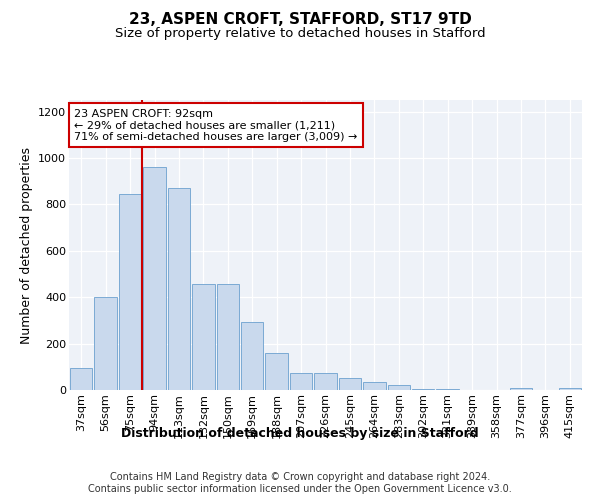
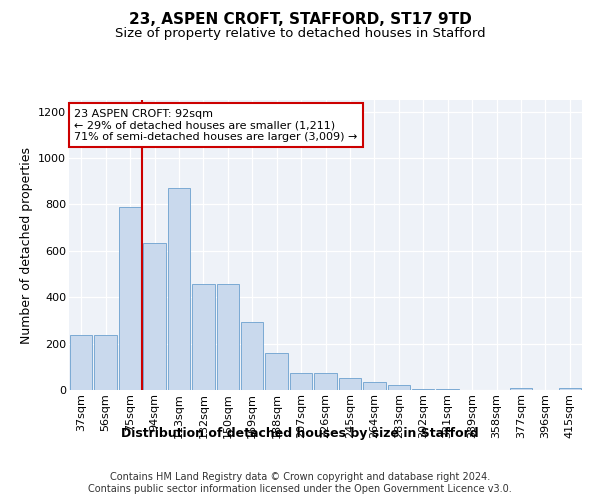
37sqm: 95 -> 235
56sqm: 400 -> 235
75sqm: 845 -> 790
94sqm: 960 -> 635
